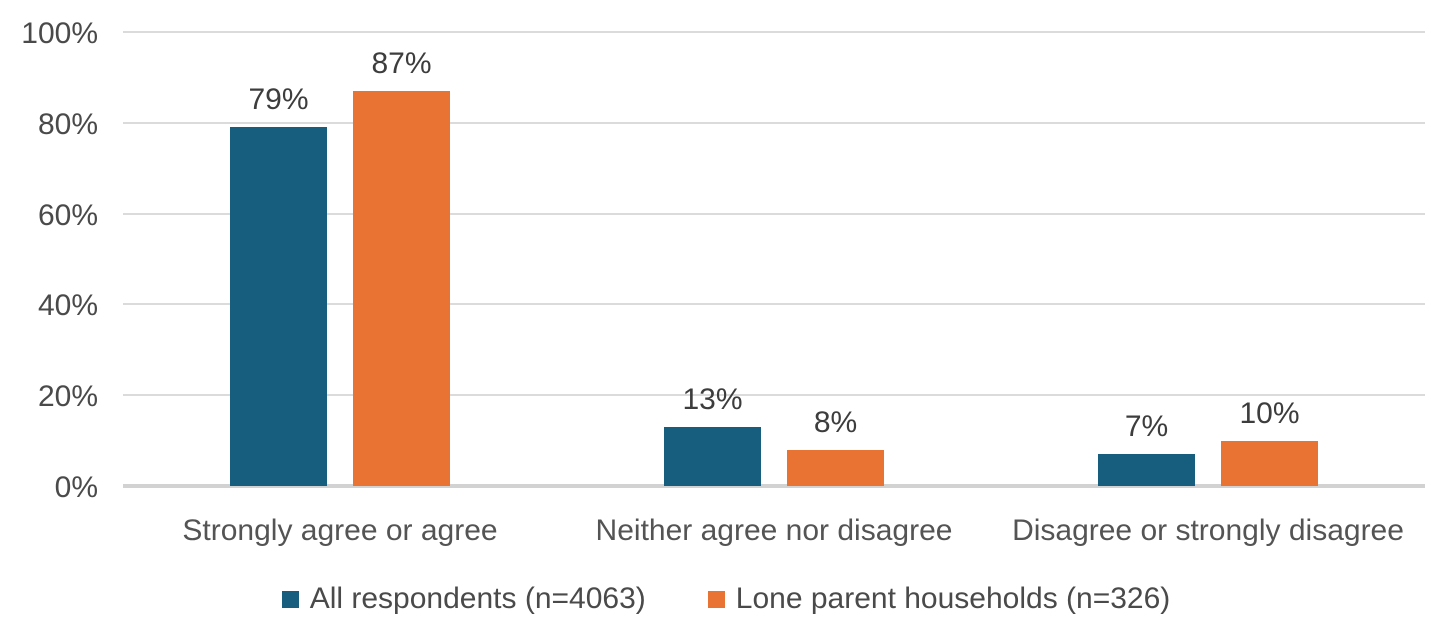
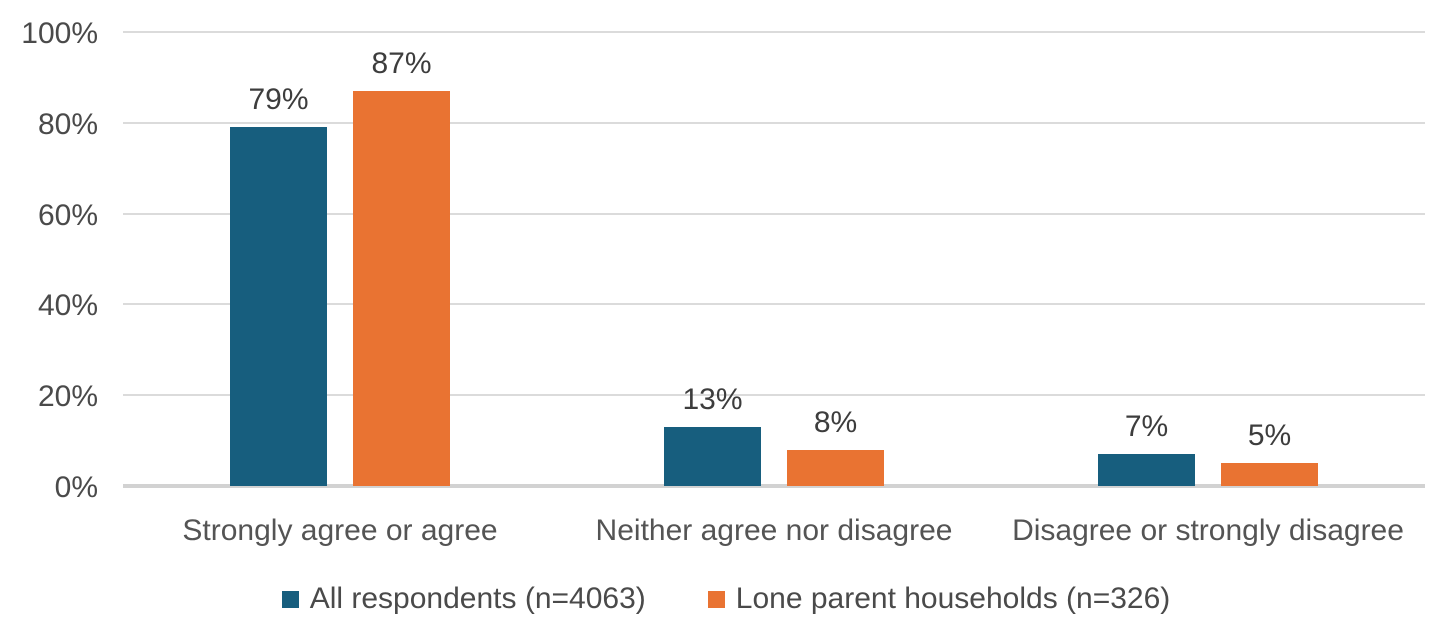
Lone parent households (n=326)/Disagree or strongly disagree: 10% -> 5%
